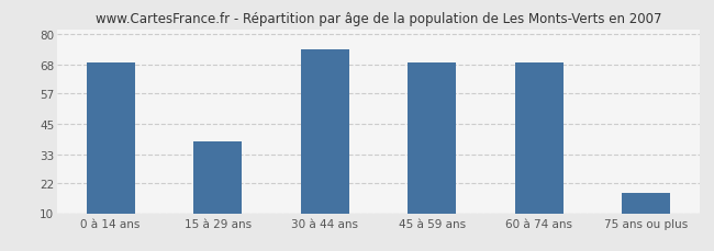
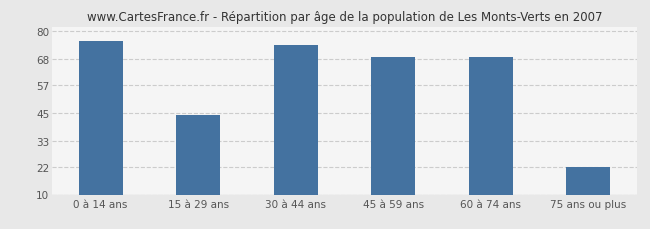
0 à 14 ans: 69 -> 76
15 à 29 ans: 38 -> 44
75 ans ou plus: 18 -> 22
